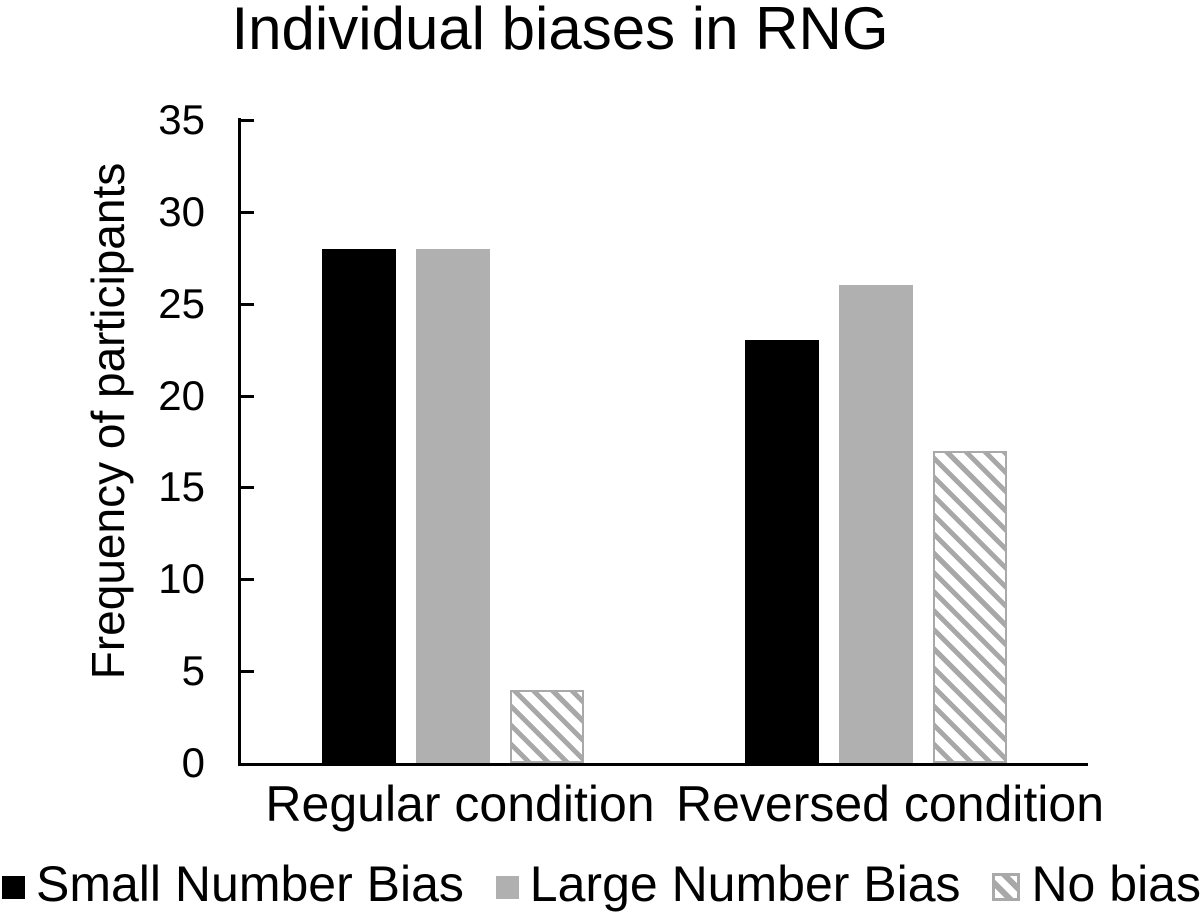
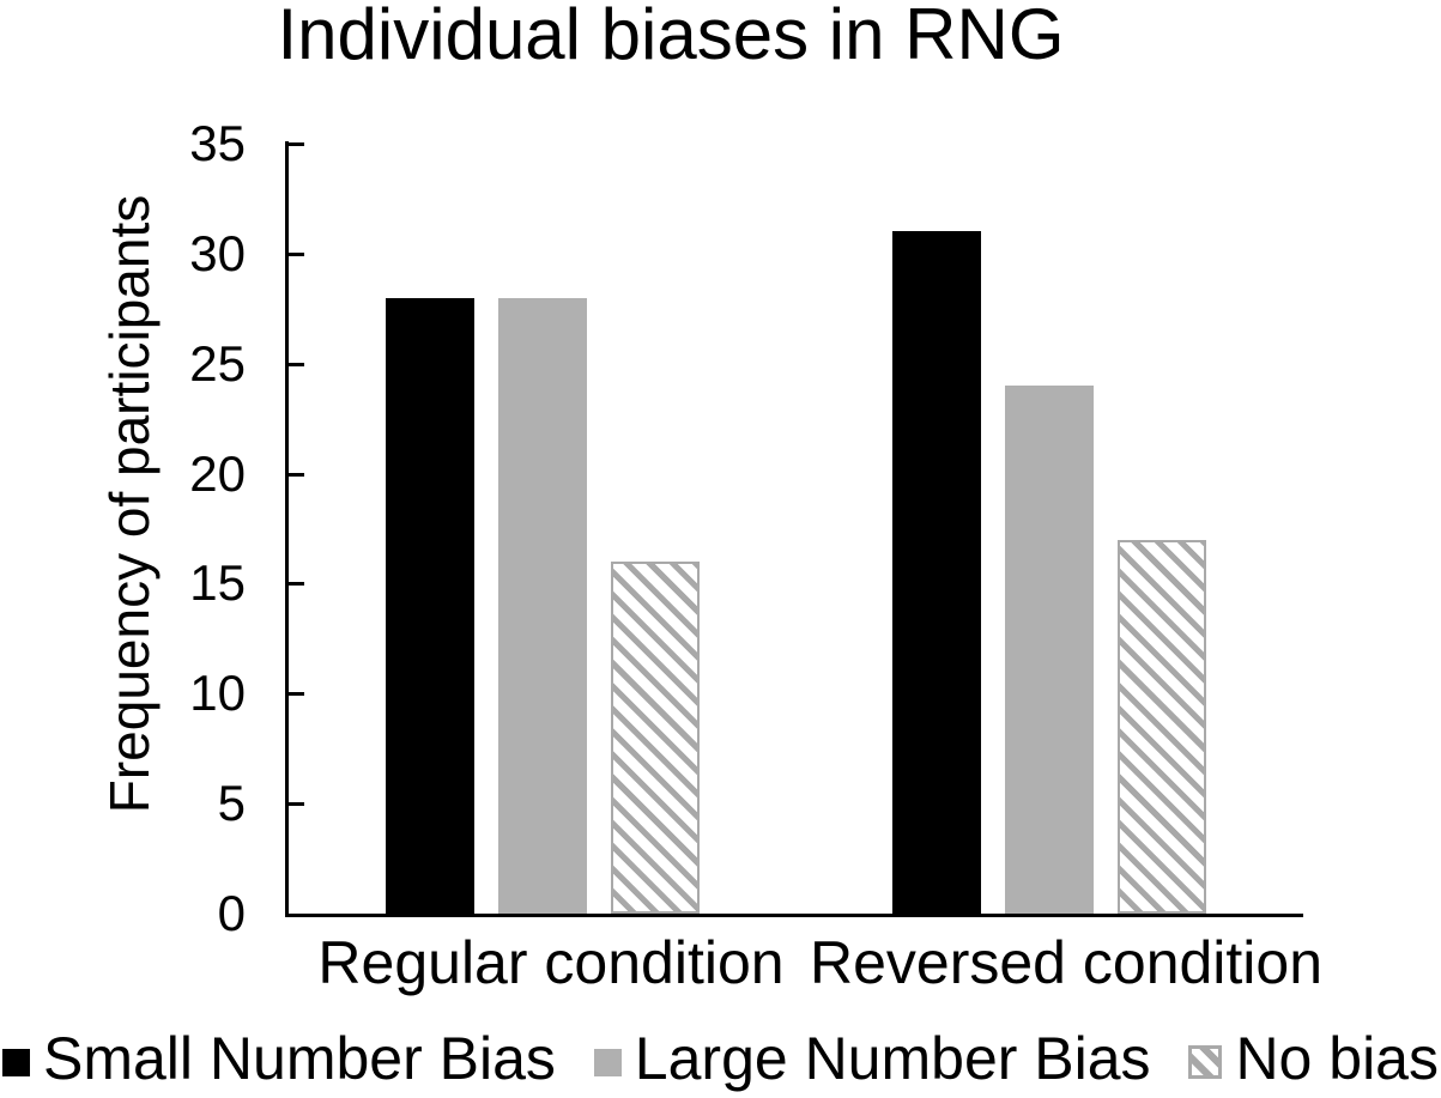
No bias/Regular condition: 4 -> 16
Small Number Bias/Reversed condition: 23 -> 31
Large Number Bias/Reversed condition: 26 -> 24
